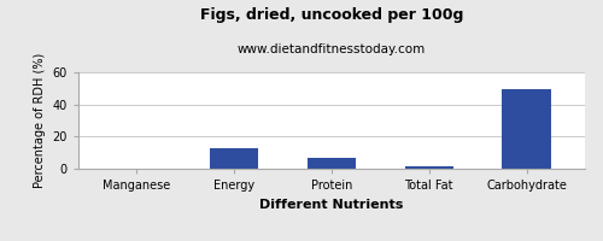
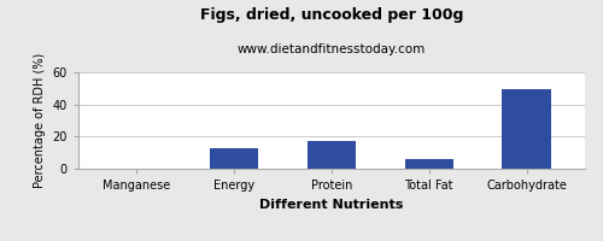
Protein: 7 -> 17
Total Fat: 1 -> 6
